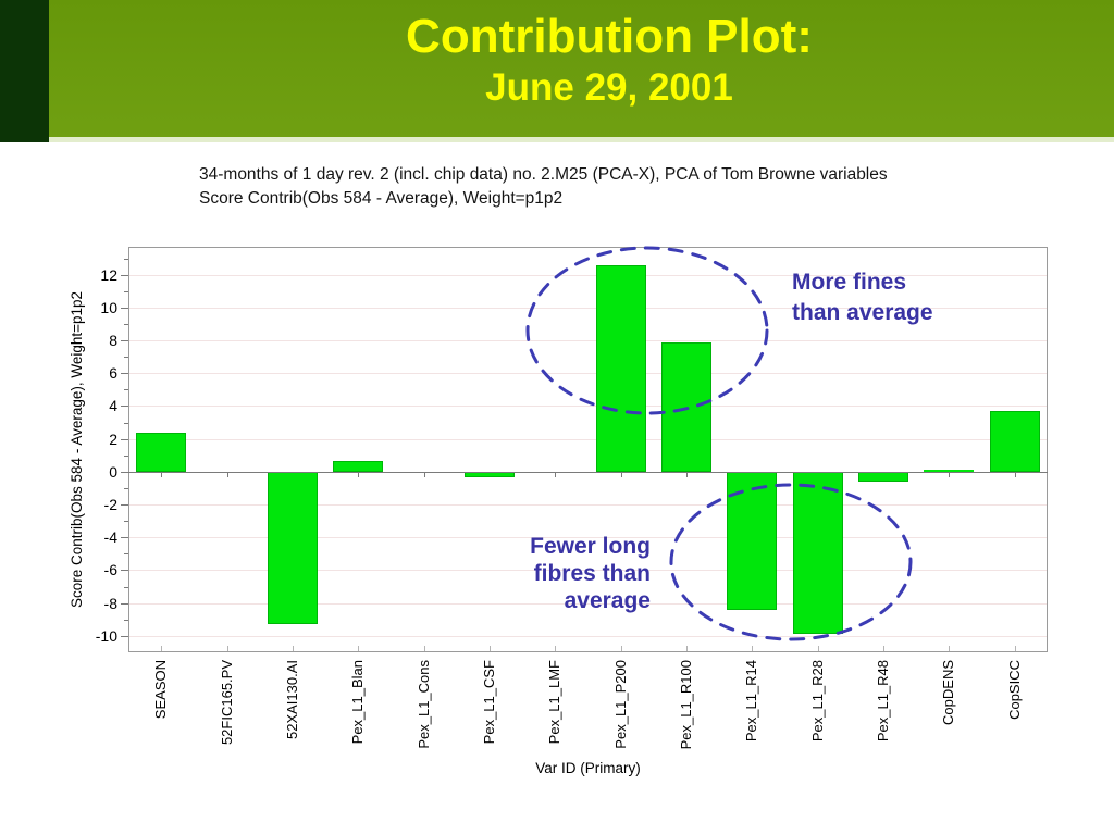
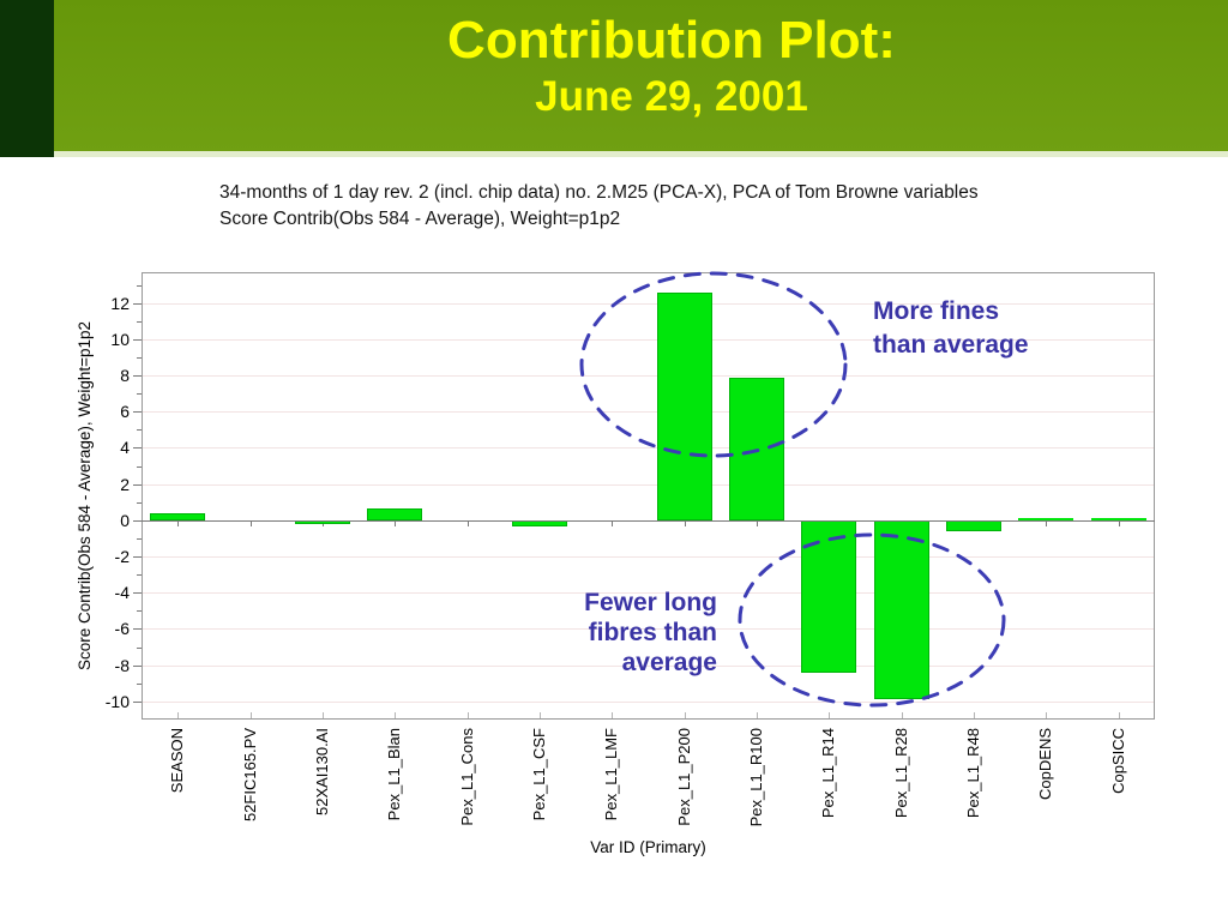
SEASON: 2.4 -> 0.4
52XAI130.AI: -9.3 -> -0.2
CopSICC: 3.7 -> 0.1
